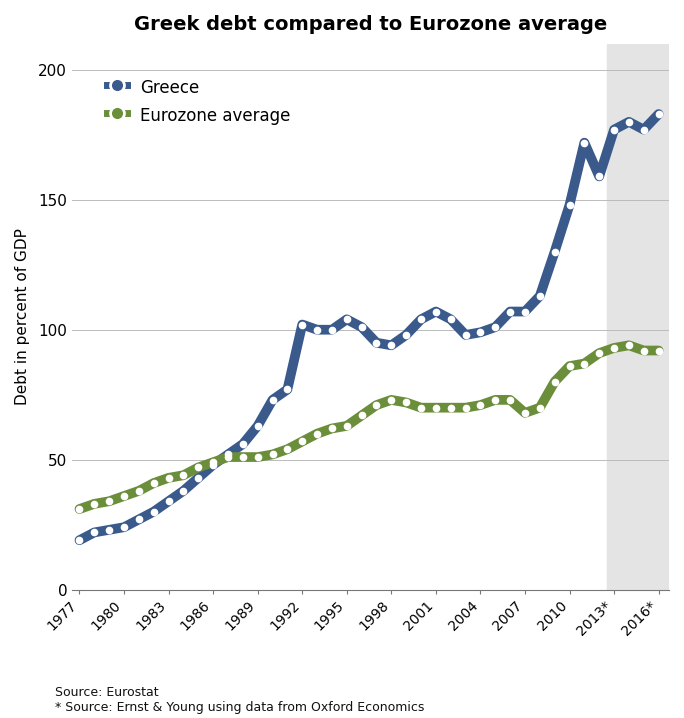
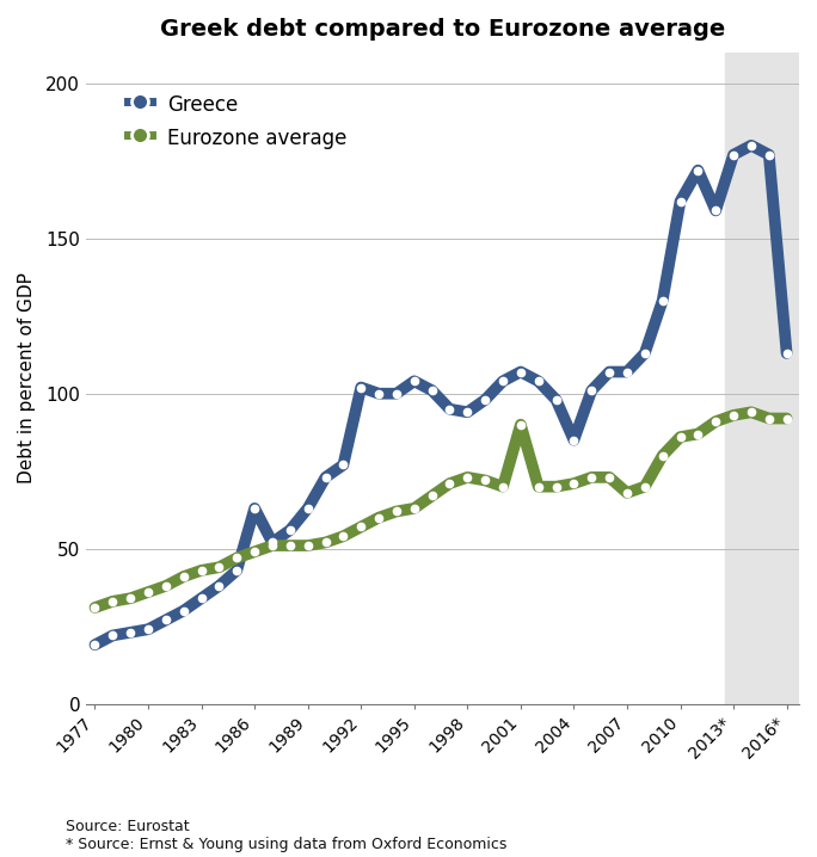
Greece/1986: 48 -> 63
Eurozone average/2001: 70 -> 90
Greece/2004: 99 -> 85
Greece/2010: 148 -> 162
Greece/2016*: 183 -> 113
